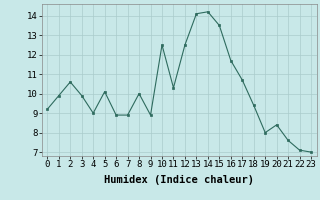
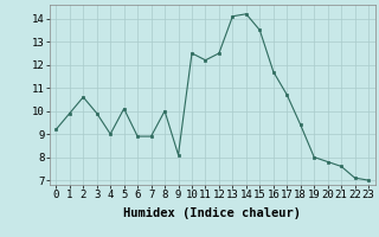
9: 8.9 -> 8.1
11: 10.3 -> 12.2
20: 8.4 -> 7.8
